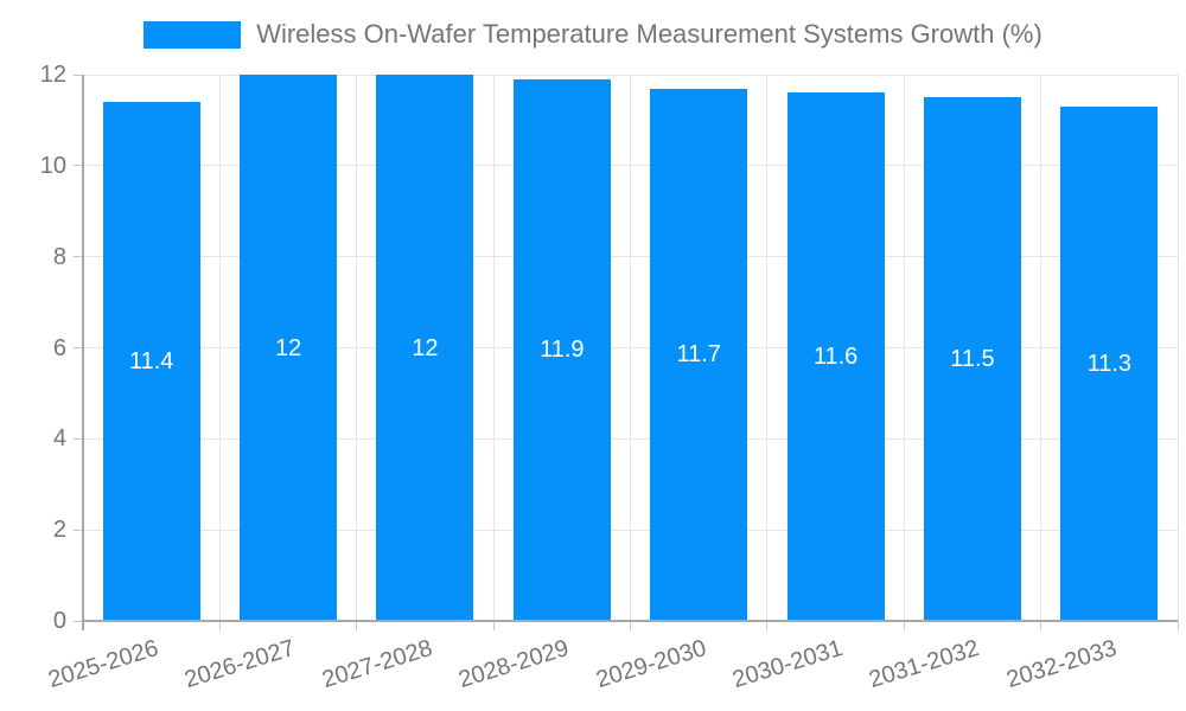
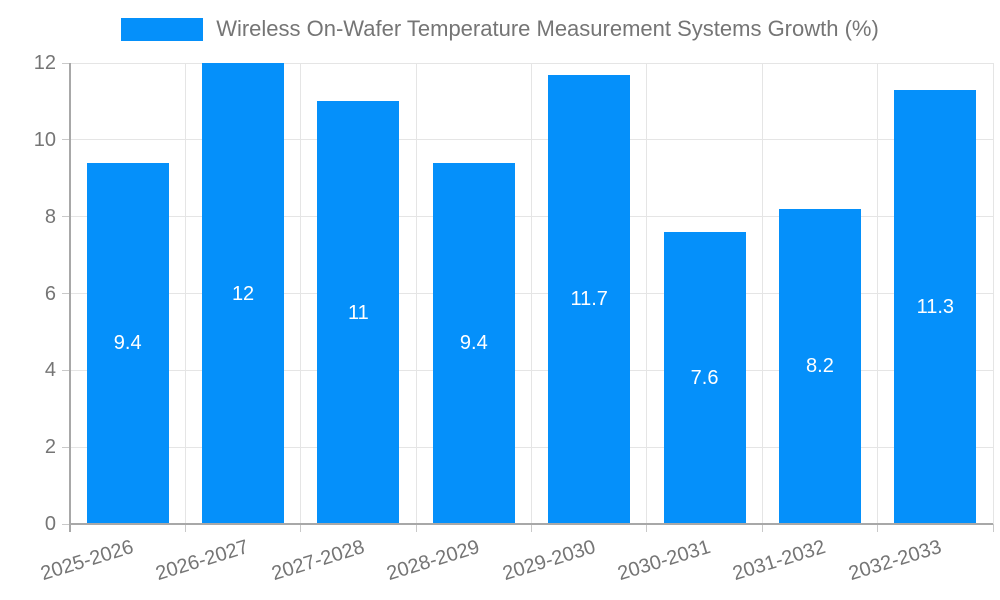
2025-2026: 11.4 -> 9.4
2027-2028: 12 -> 11
2028-2029: 11.9 -> 9.4
2030-2031: 11.6 -> 7.6
2031-2032: 11.5 -> 8.2
